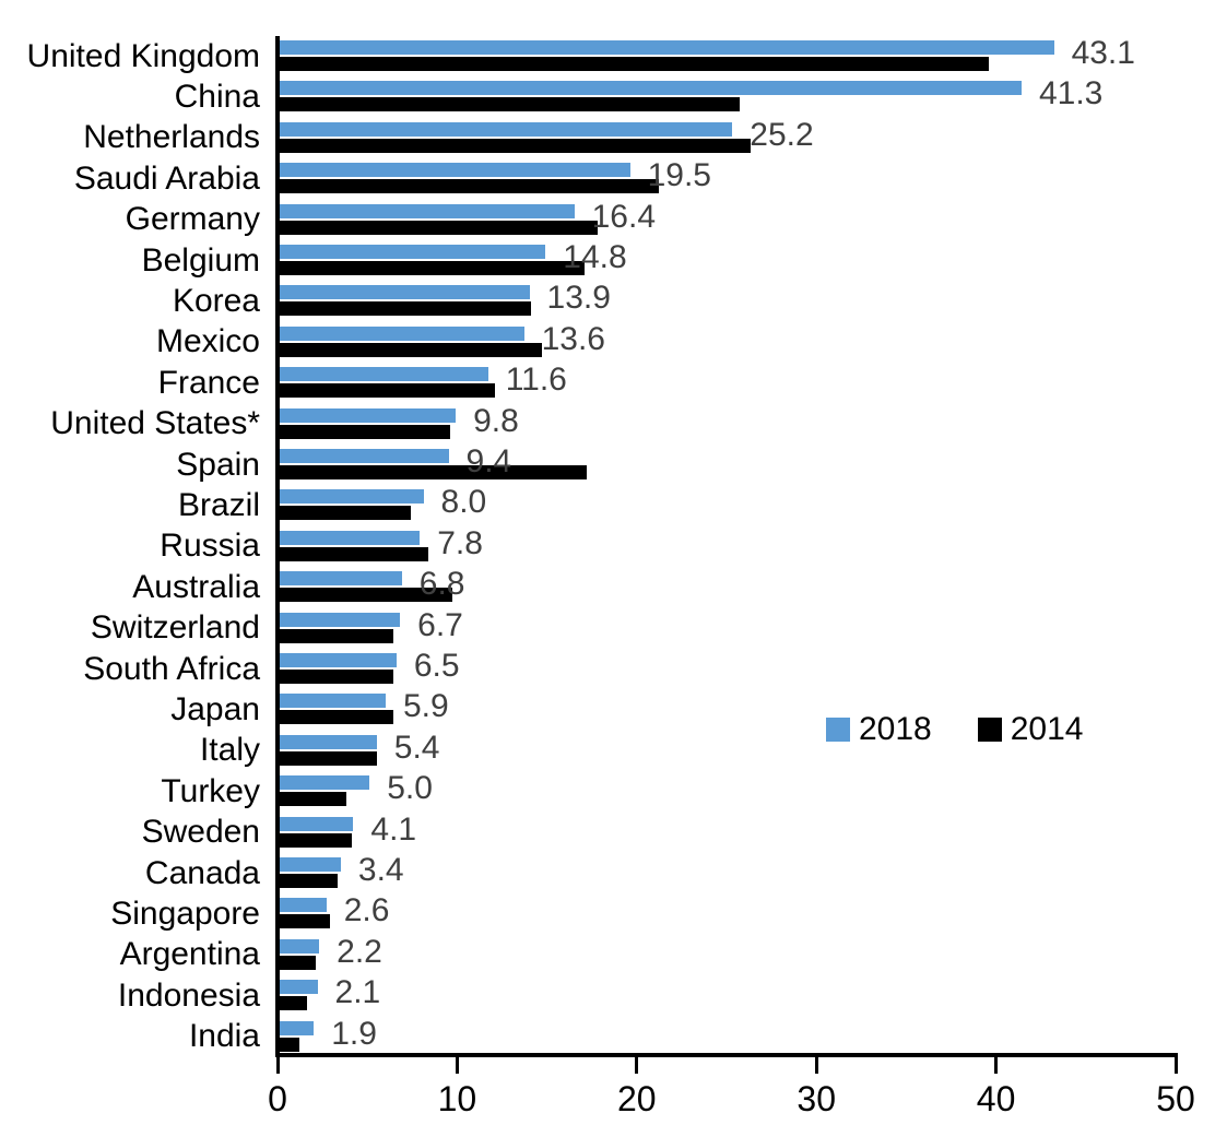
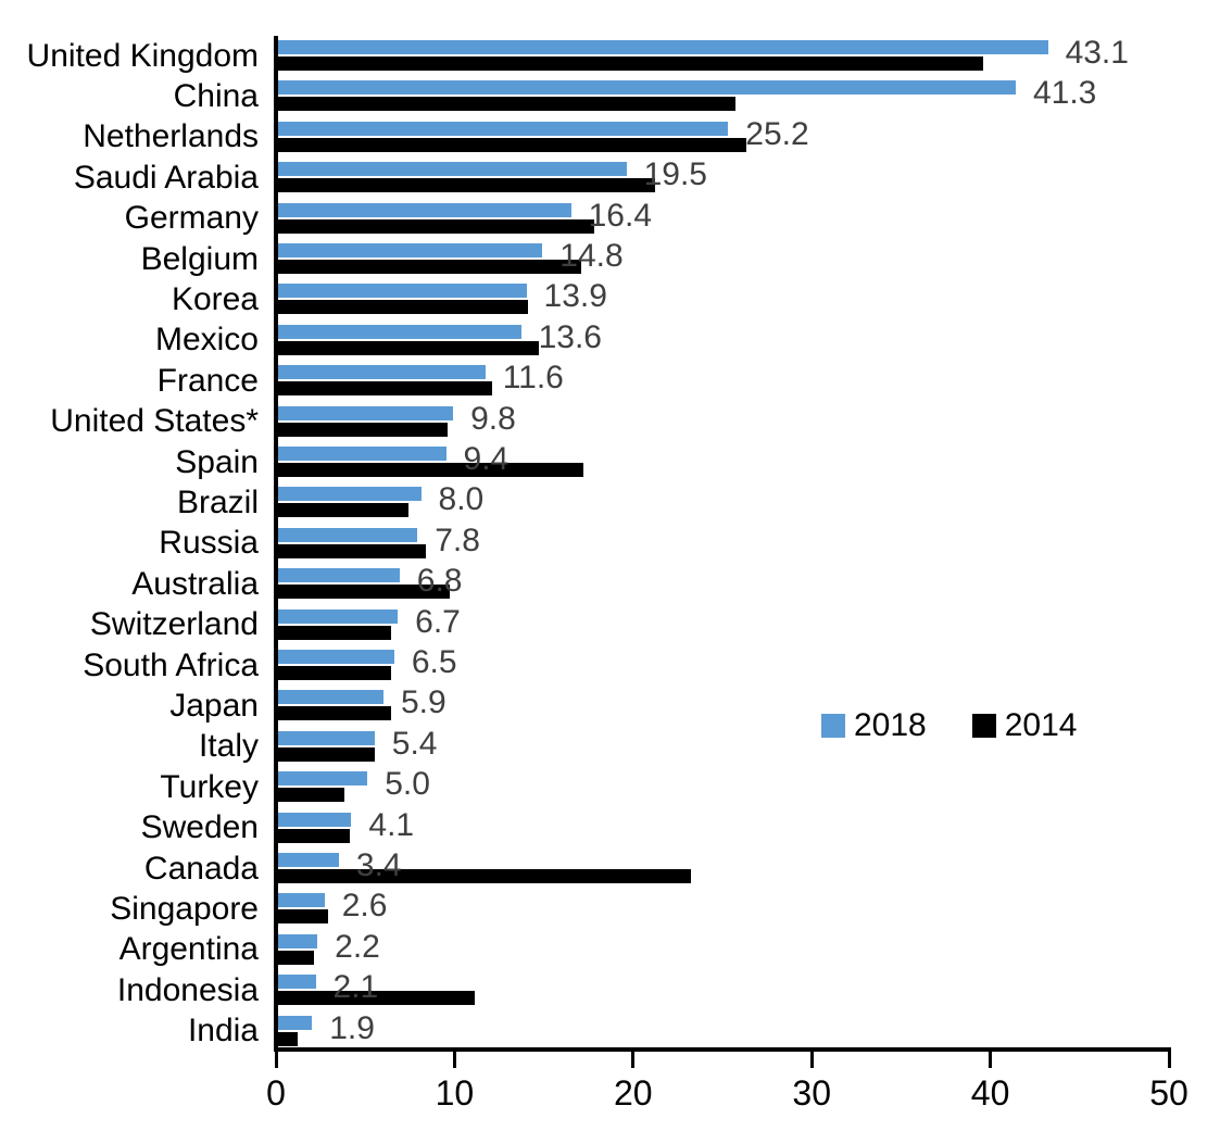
2014/Canada: 3.2 -> 23.1
2014/Indonesia: 1.5 -> 11.0
